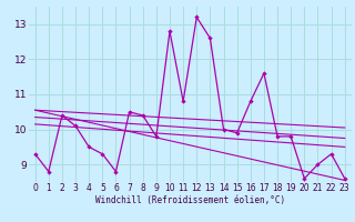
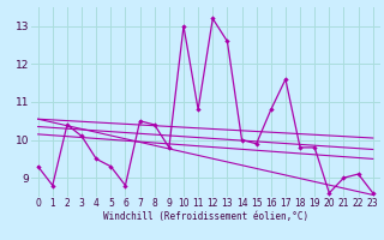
10: 12.8 -> 13.0
22: 9.3 -> 9.1
